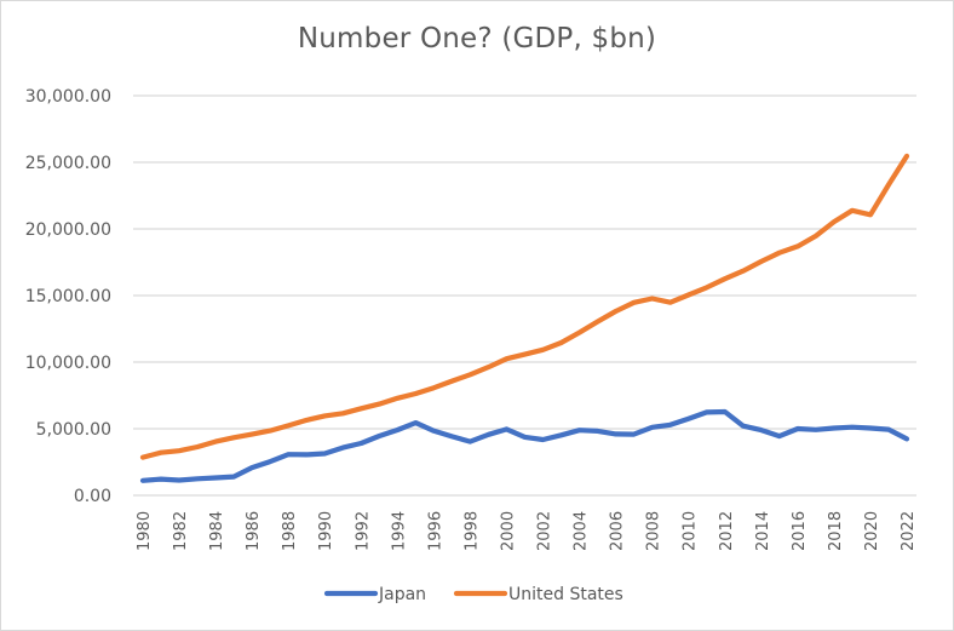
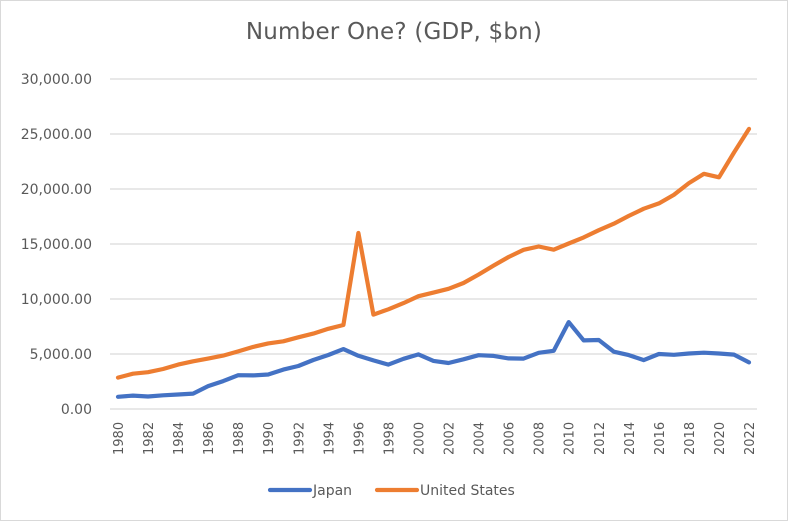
United States/1996: 8100 -> 16000
Japan/2010: 5800 -> 7900
